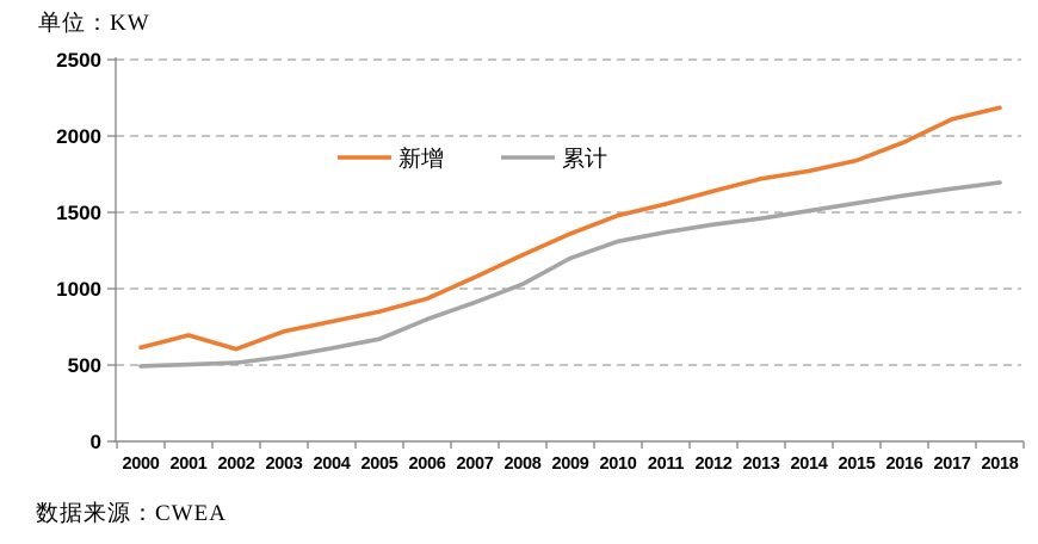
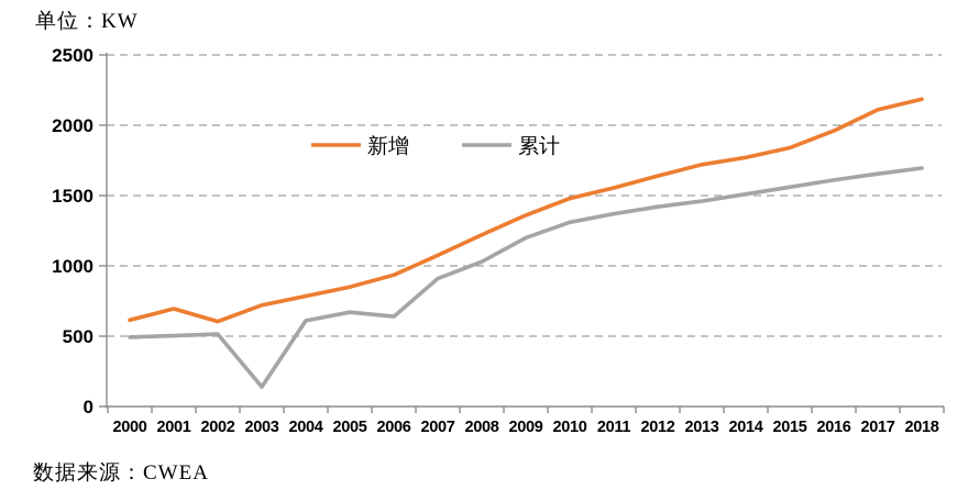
累计/2003: 560 -> 140
累计/2006: 800 -> 640
